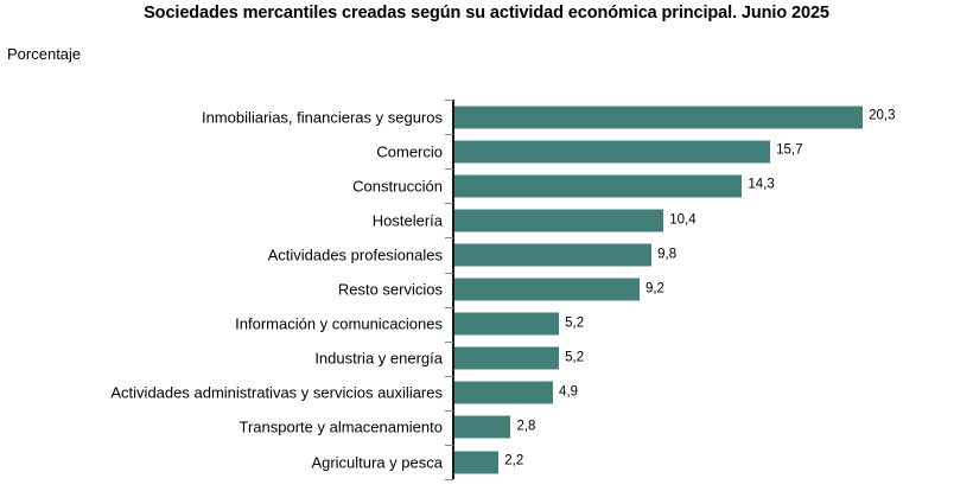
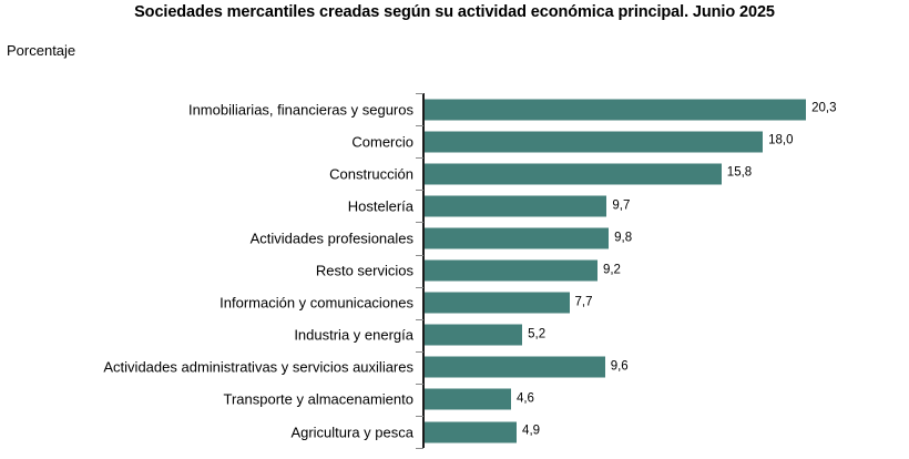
Comercio: 15,7 -> 18,0
Construcción: 14,3 -> 15,8
Hostelería: 10,4 -> 9,7
Información y comunicaciones: 5,2 -> 7,7
Actividades administrativas y servicios auxiliares: 4,9 -> 9,6
Transporte y almacenamiento: 2,8 -> 4,6
Agricultura y pesca: 2,2 -> 4,9
